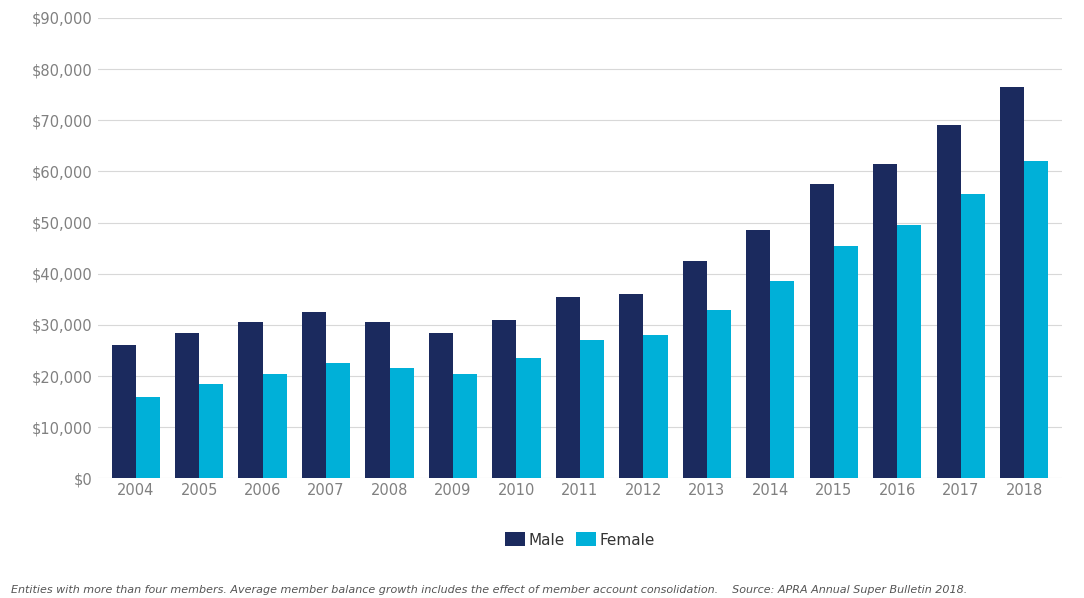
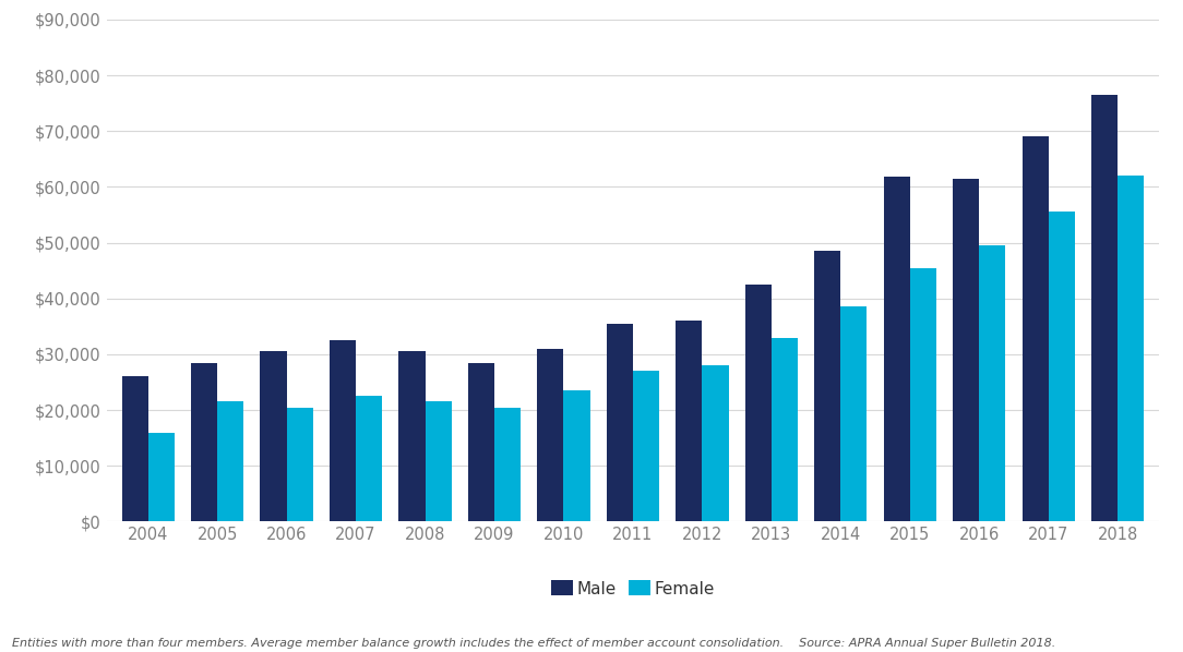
Female/2005: $18,500 -> $21,600
Male/2015: $57,500 -> $61,800
